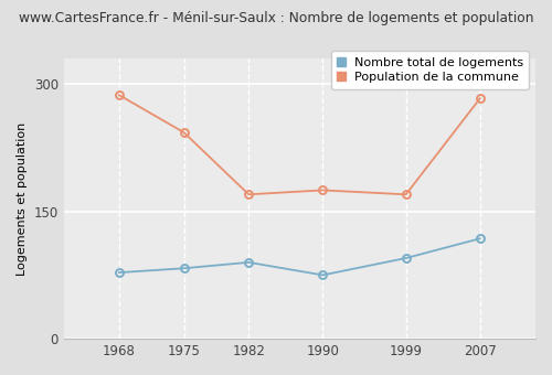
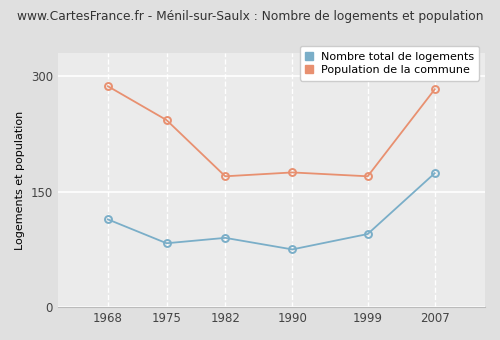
Nombre total de logements/1968: 78 -> 114
Nombre total de logements/2007: 118 -> 174
